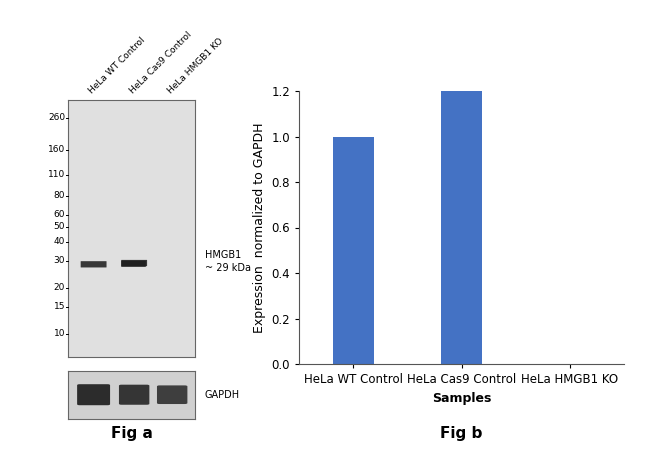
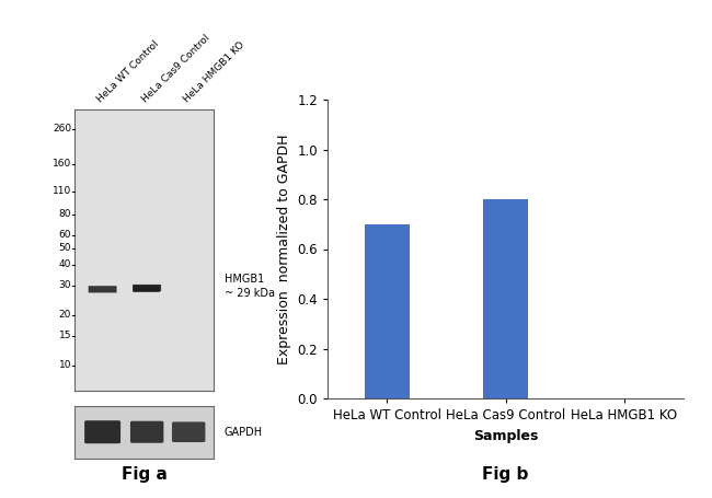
HeLa WT Control: 1.0 -> 0.7
HeLa Cas9 Control: 1.2 -> 0.8
